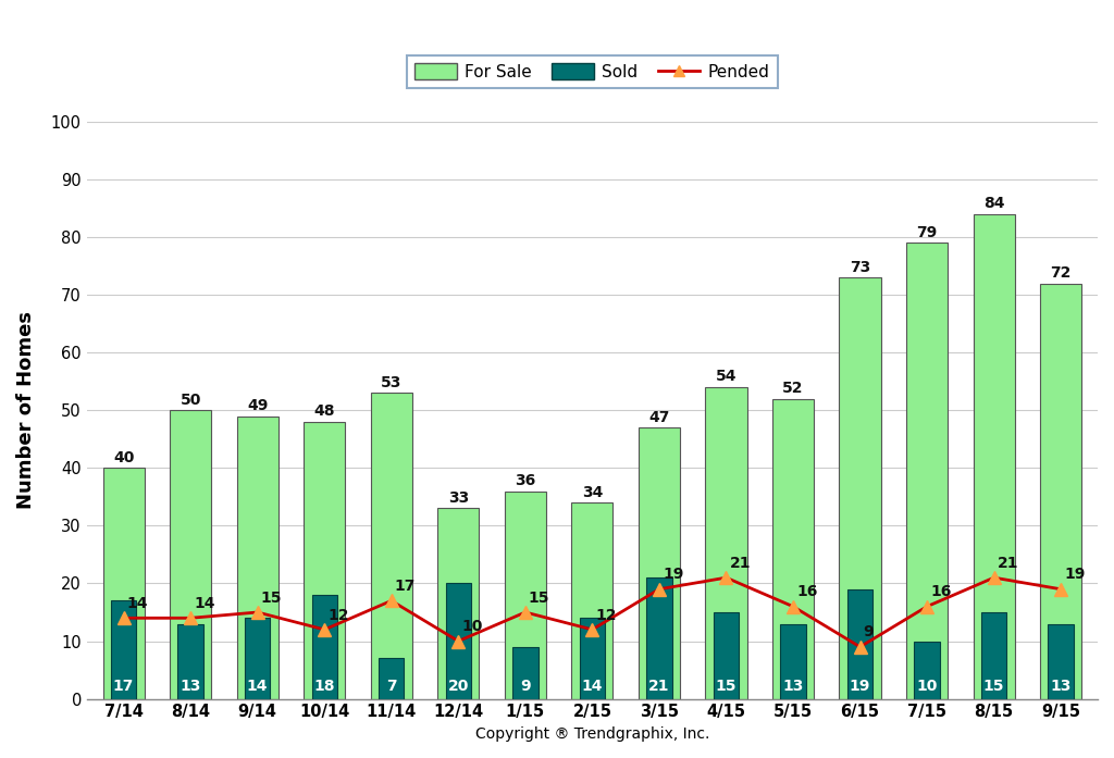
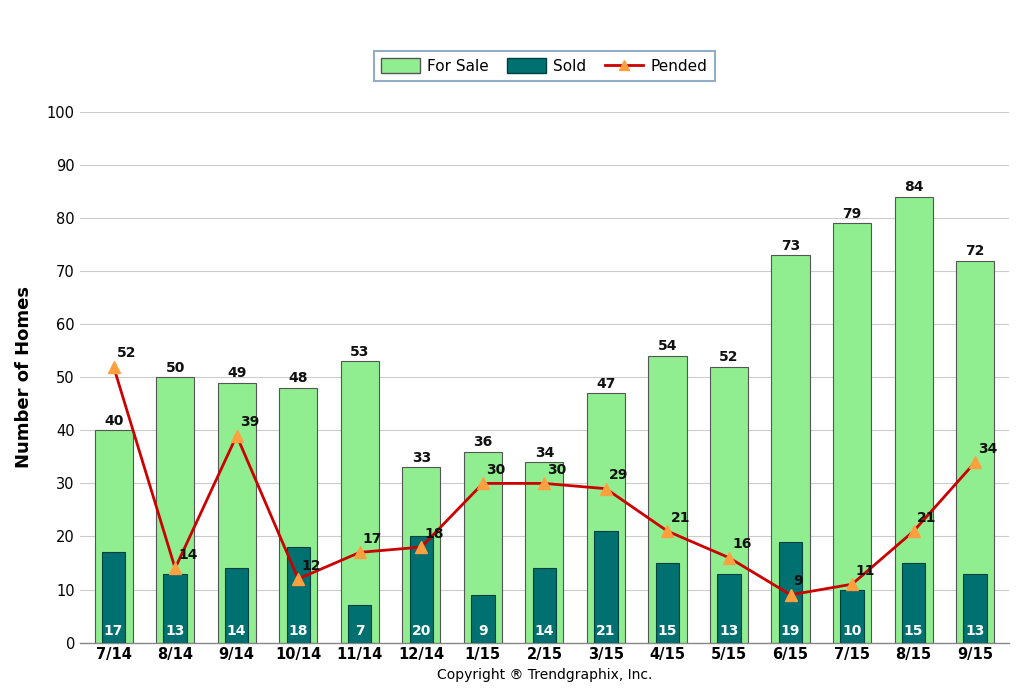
Pended/7/14: 14 -> 52
Pended/9/14: 15 -> 39
Pended/12/14: 10 -> 18
Pended/1/15: 15 -> 30
Pended/2/15: 12 -> 30
Pended/3/15: 19 -> 29
Pended/7/15: 16 -> 11
Pended/9/15: 19 -> 34
